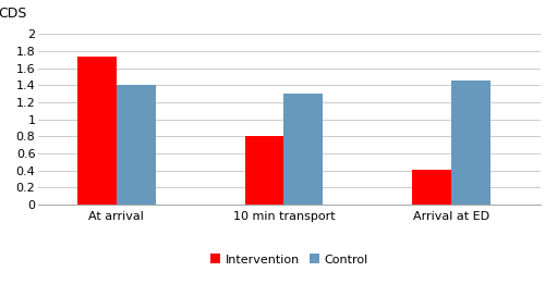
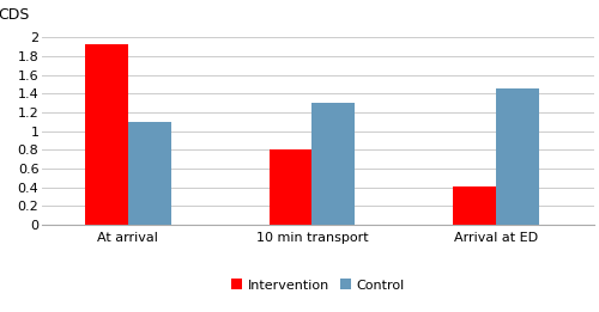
Intervention/At arrival: 1.74 -> 1.92
Control/At arrival: 1.40 -> 1.10
